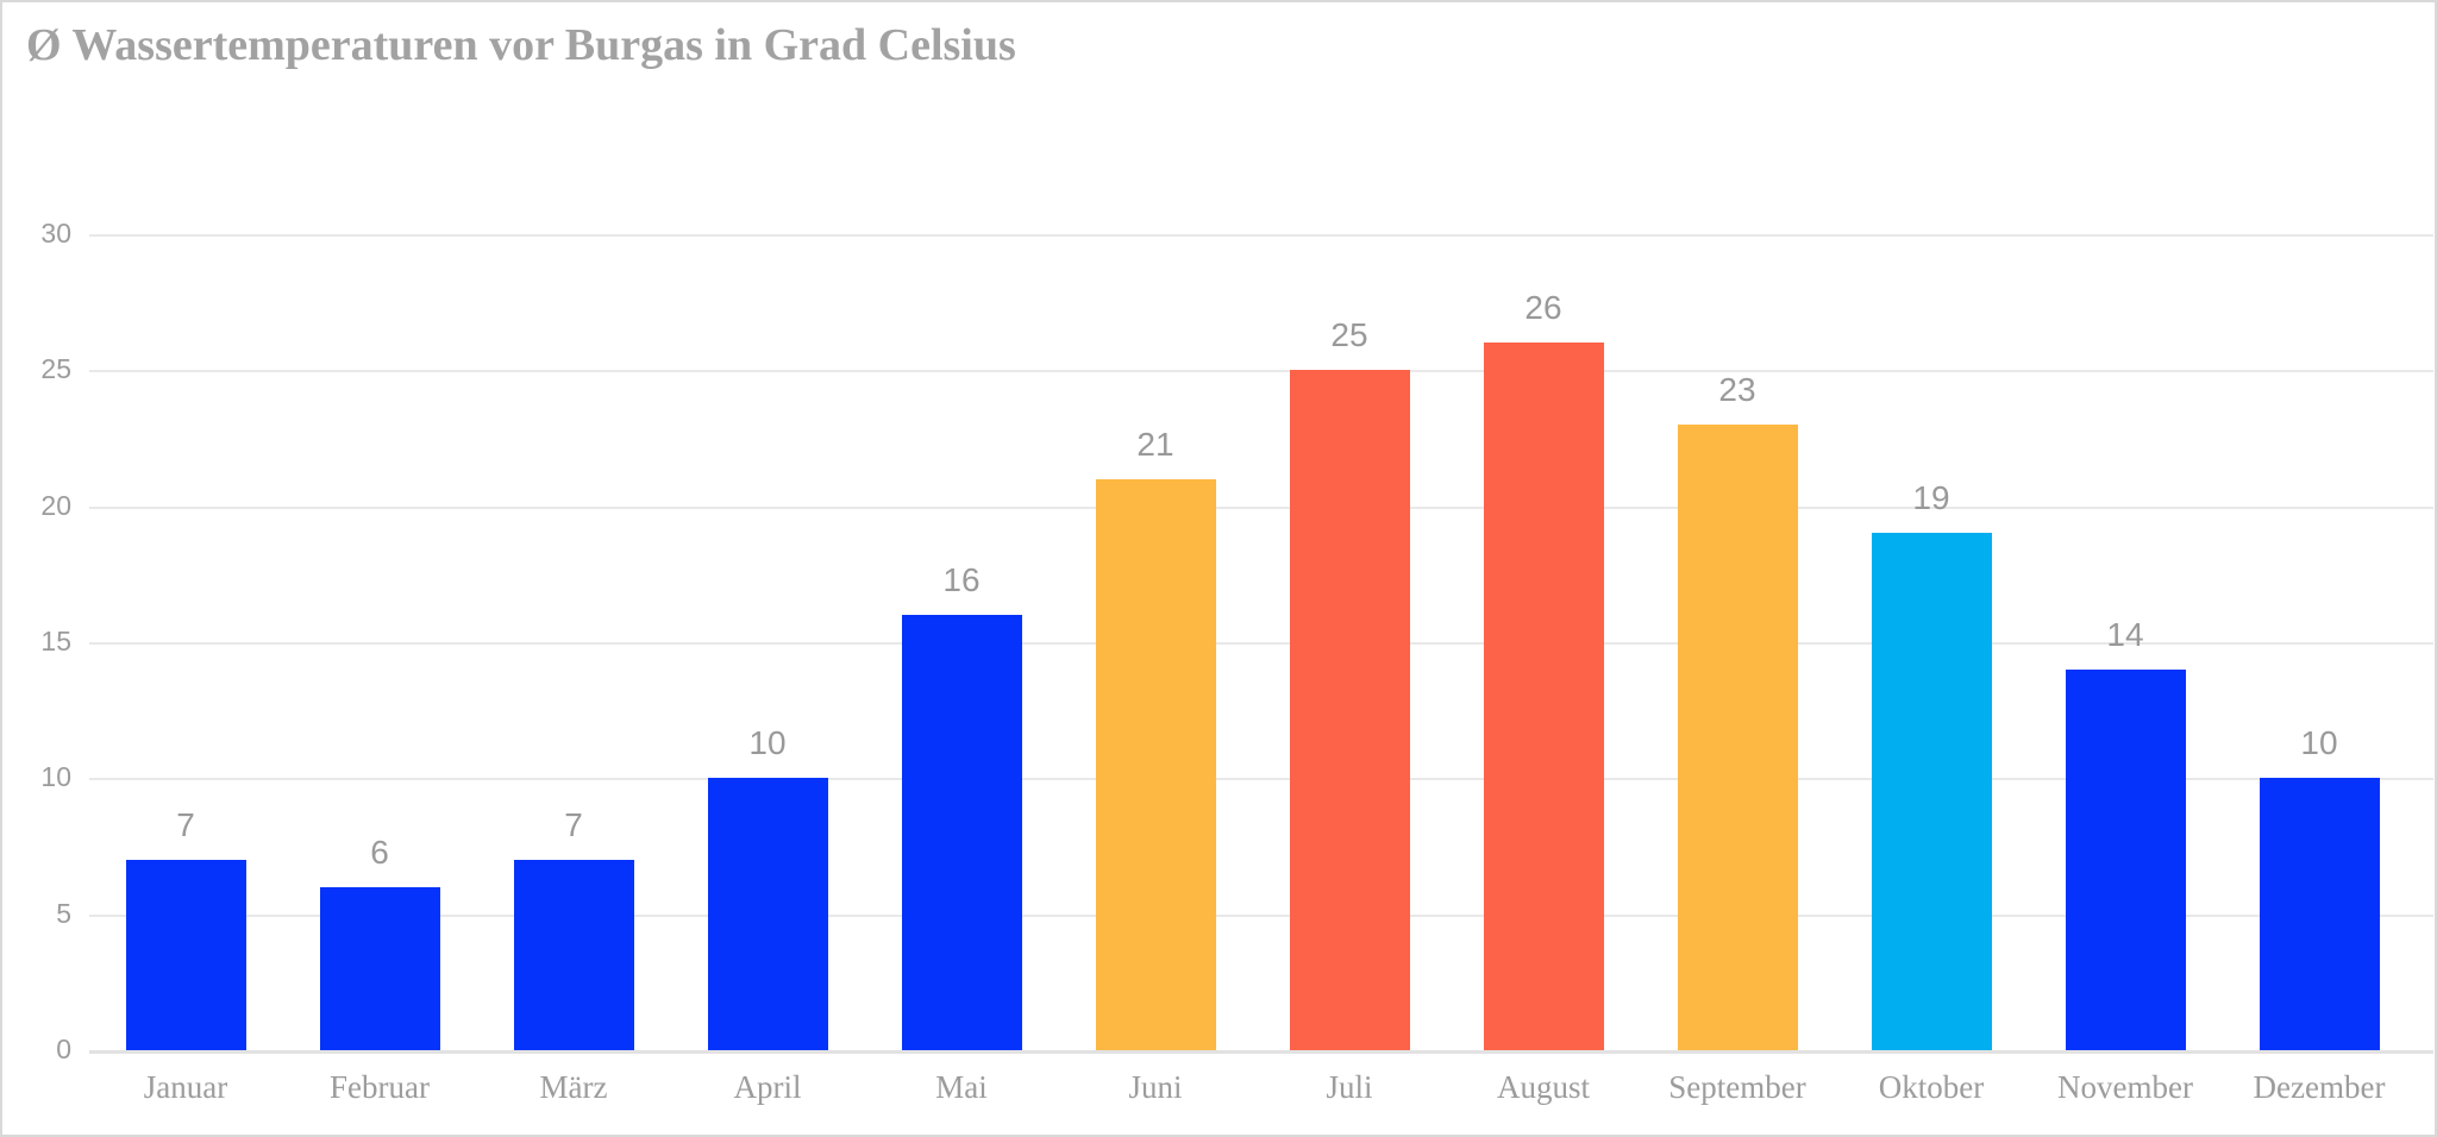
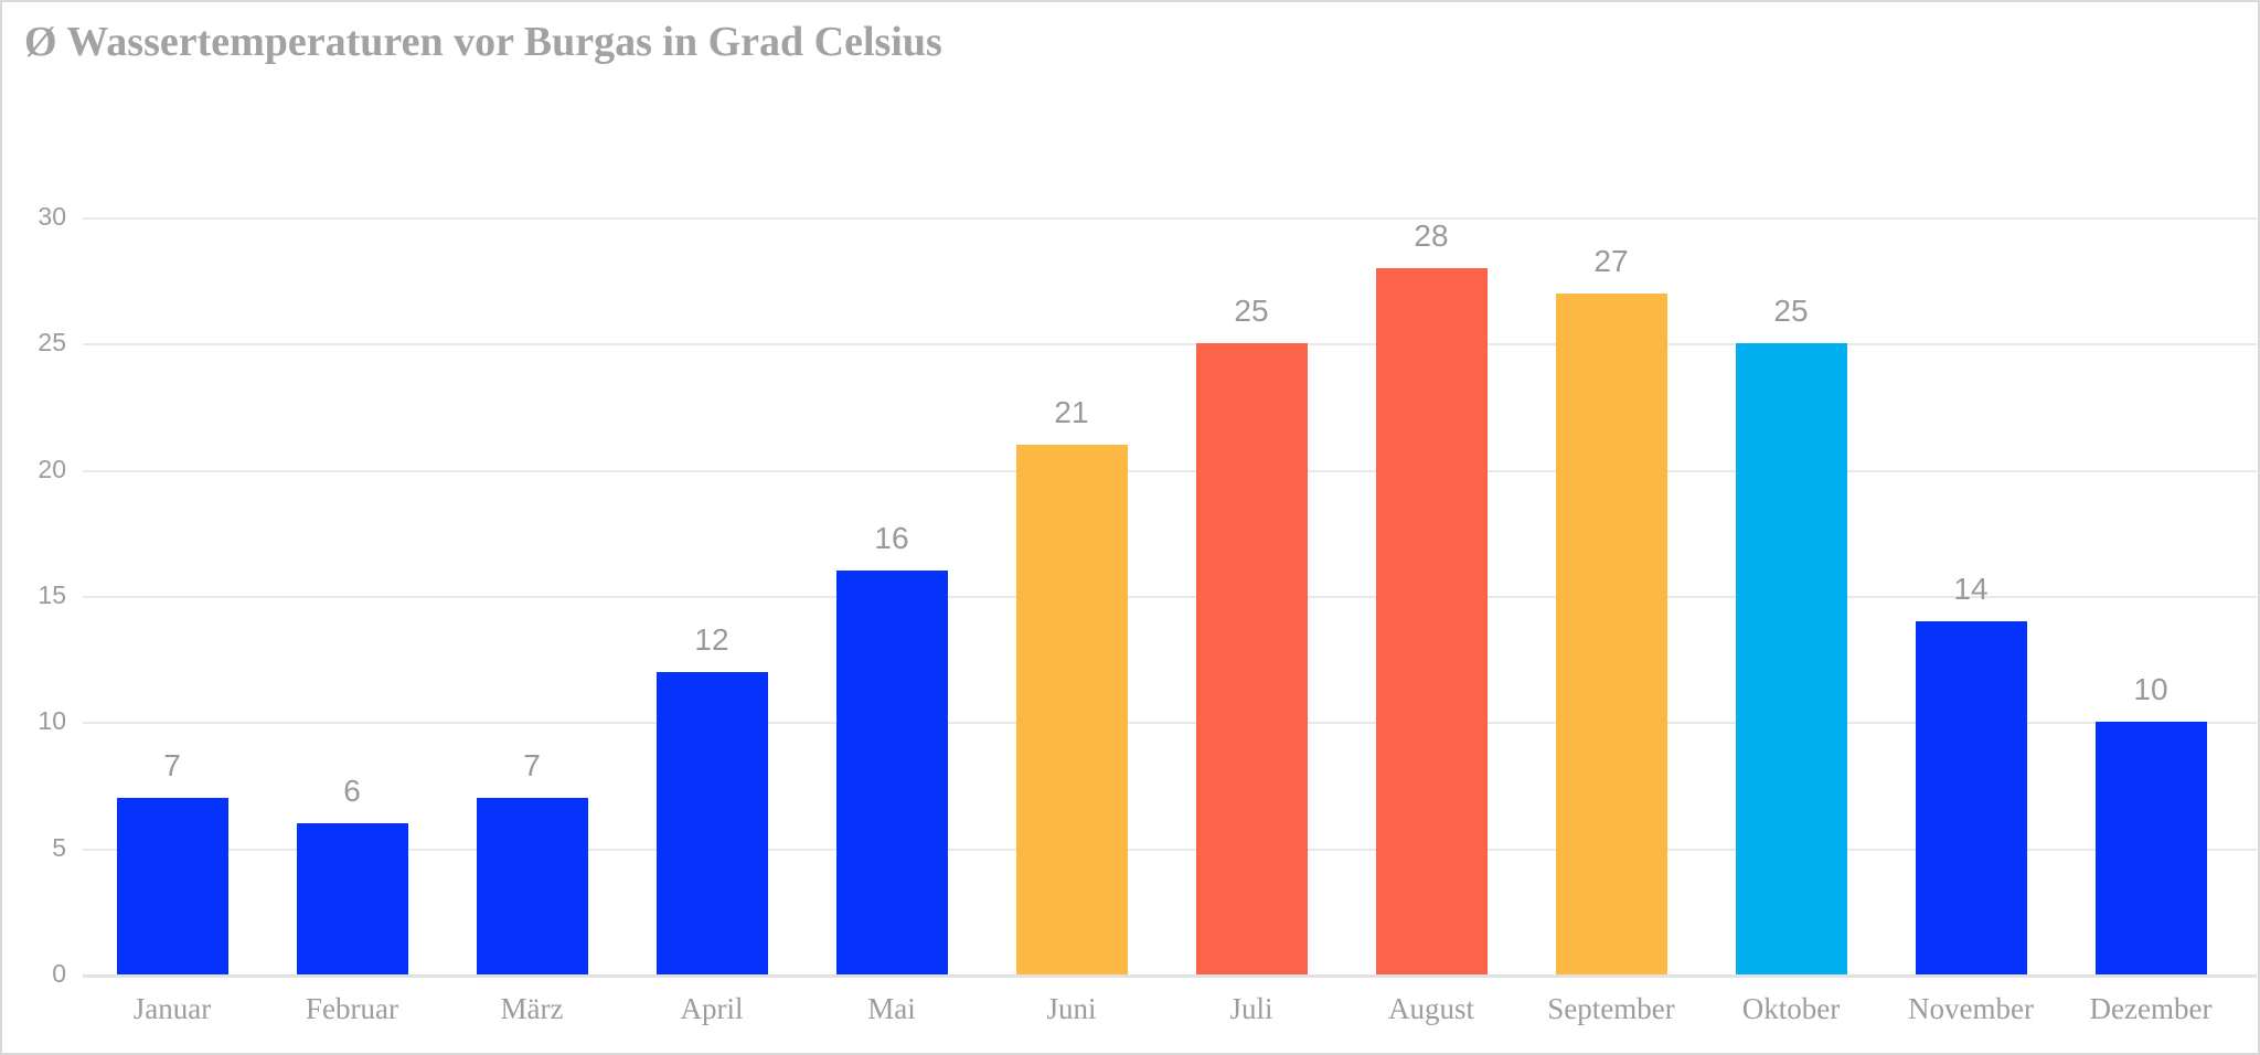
April: 10 -> 12
August: 26 -> 28
September: 23 -> 27
Oktober: 19 -> 25
